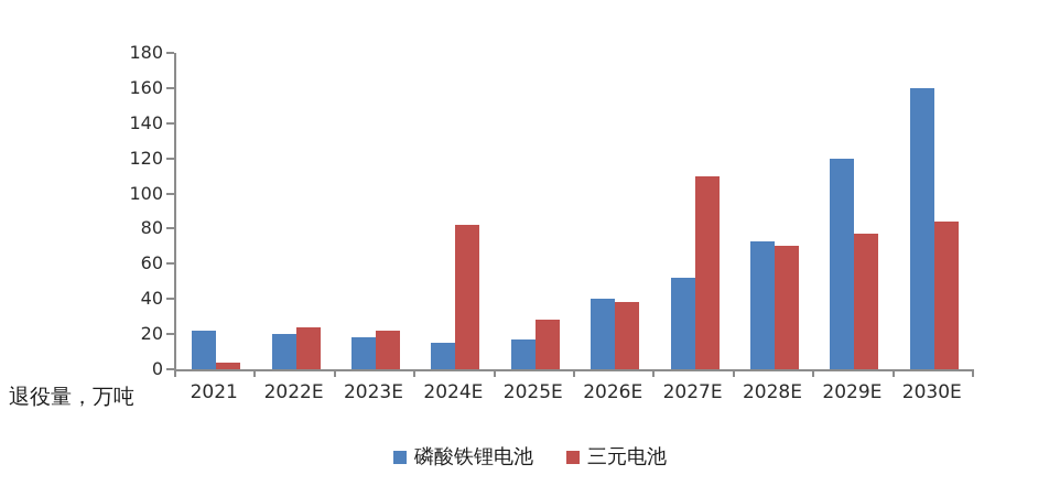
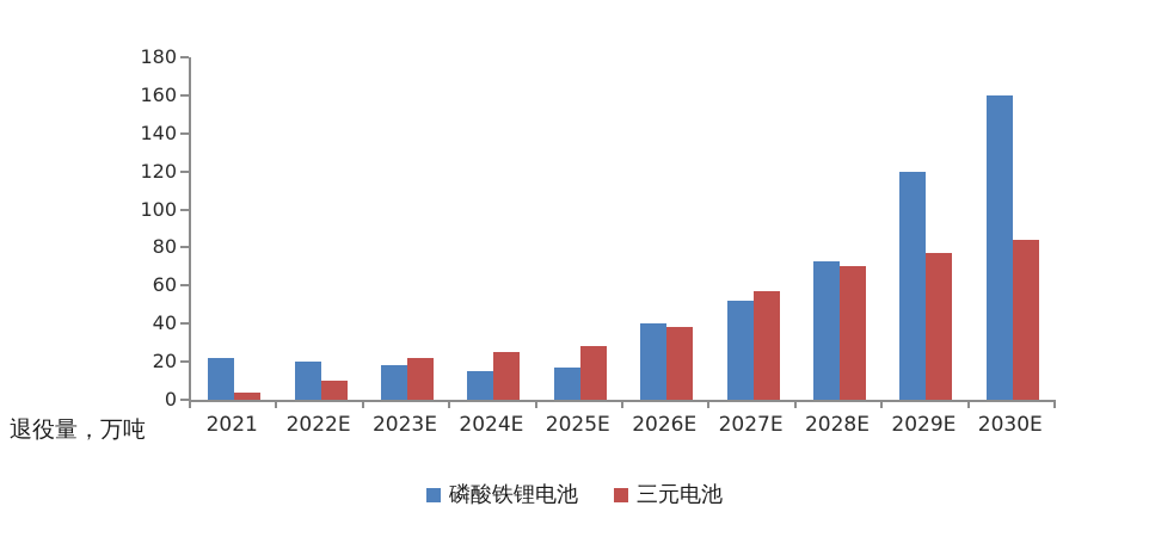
三元电池/2022E: 24 -> 10
三元电池/2024E: 82 -> 25
三元电池/2027E: 110 -> 57
